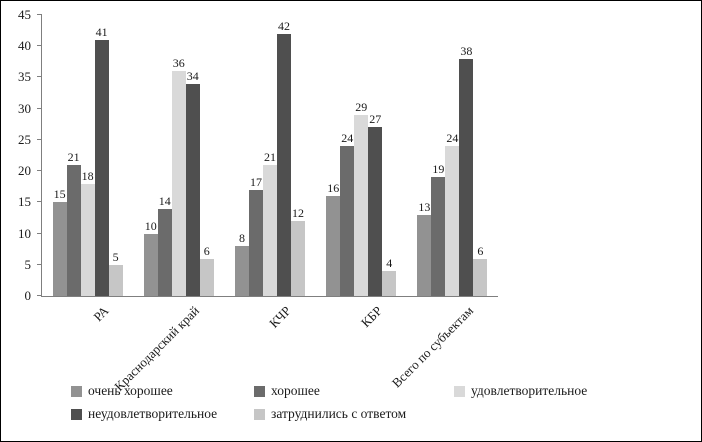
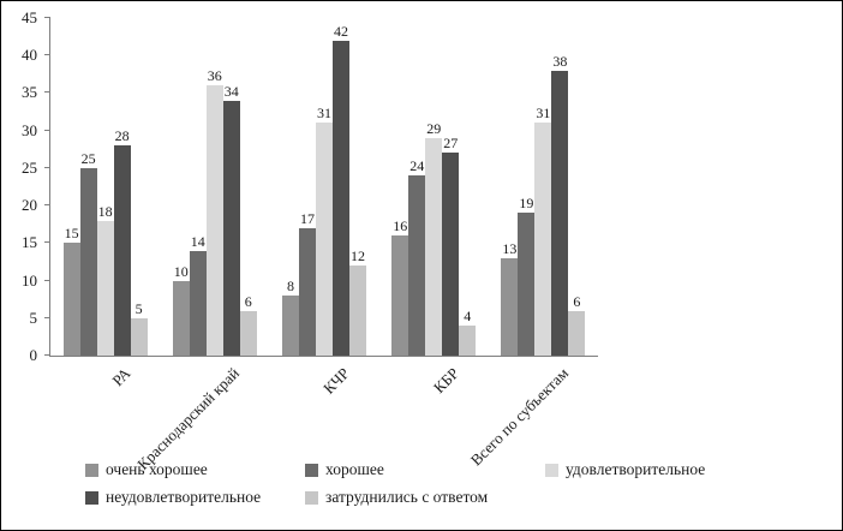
хорошее/РА: 21 -> 25
неудовлетворительное/РА: 41 -> 28
удовлетворительное/КЧР: 21 -> 31
удовлетворительное/Всего по субъектам: 24 -> 31
